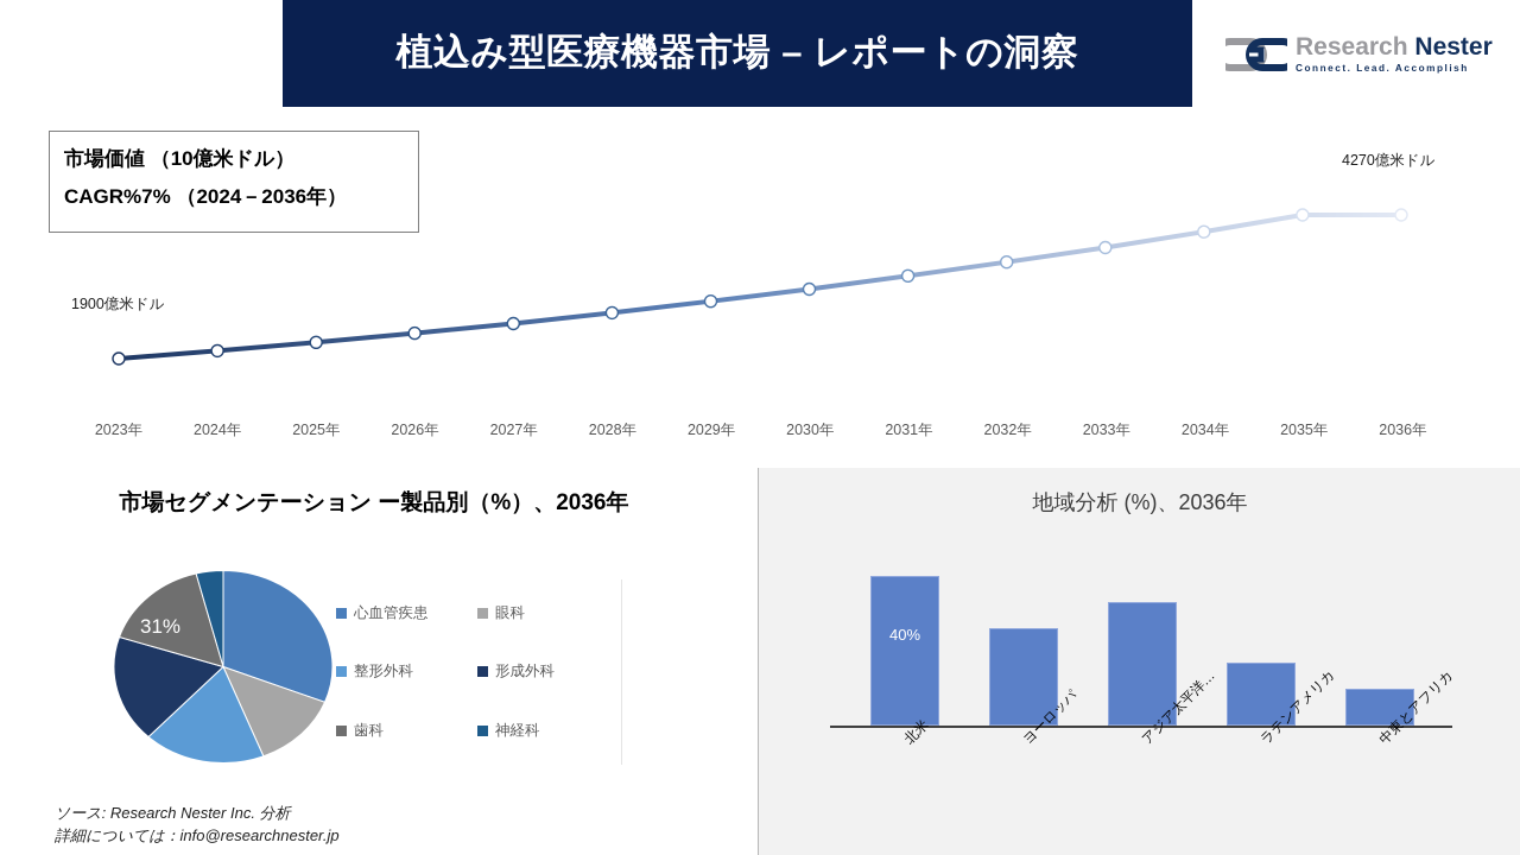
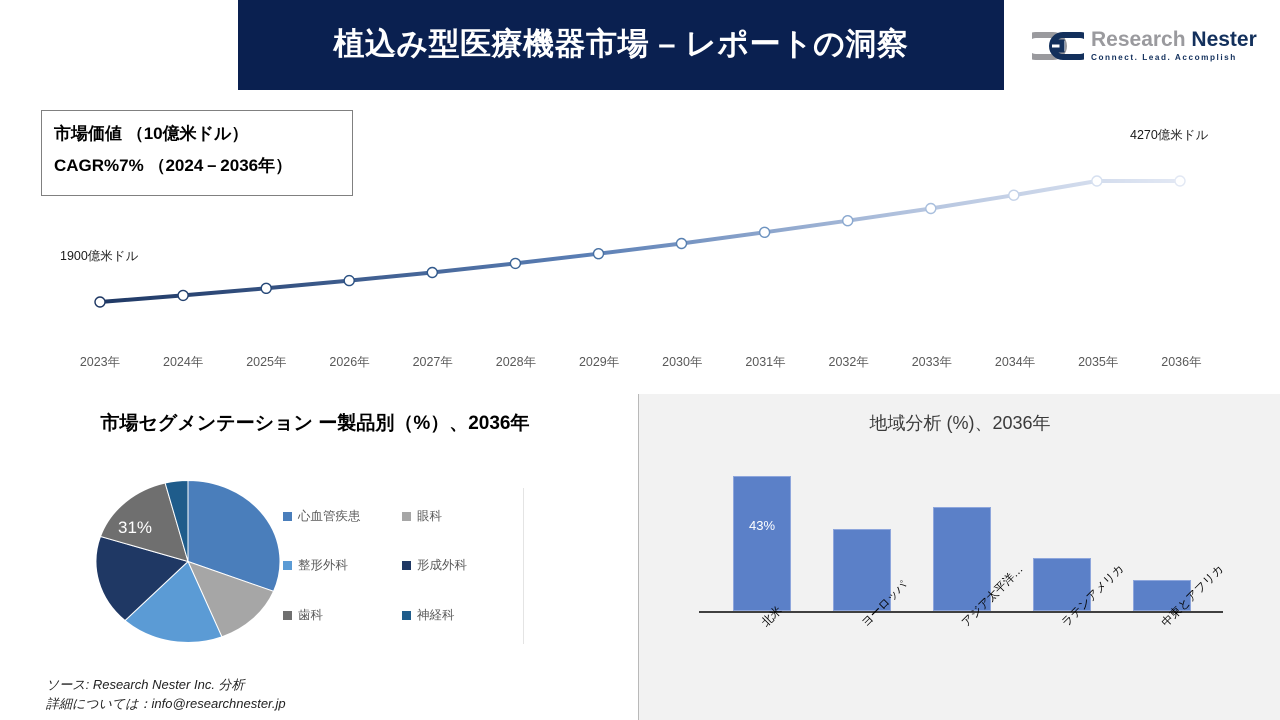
地域分析 (%)、2036年/北米: 40% -> 43%
